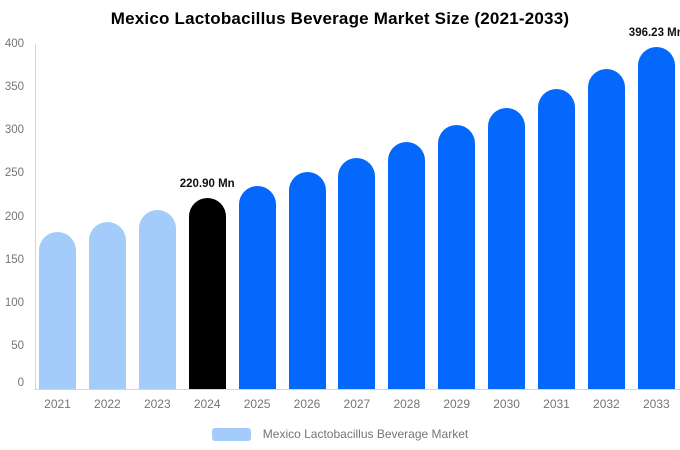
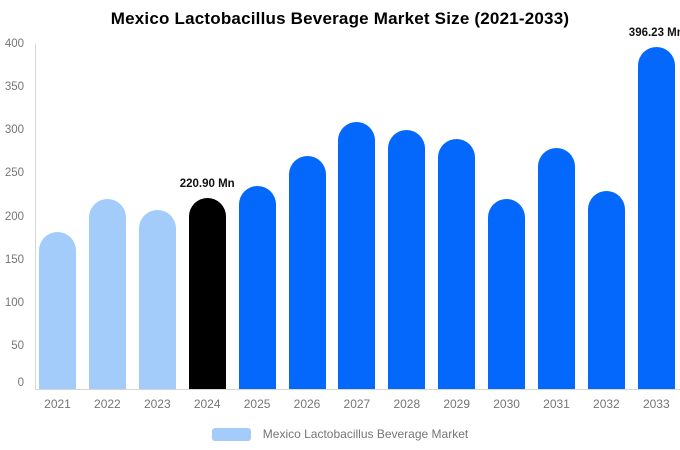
2022: 190 -> 220
2026: 250 -> 270
2027: 270 -> 310
2028: 290 -> 300
2029: 310 -> 290
2030: 330 -> 220
2031: 350 -> 280
2032: 370 -> 230
